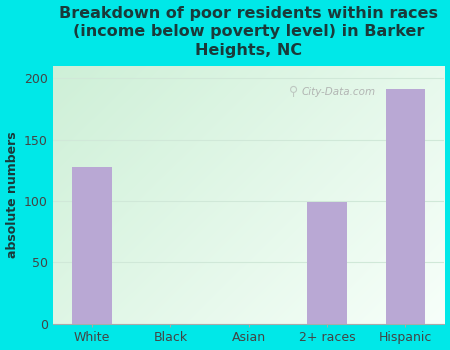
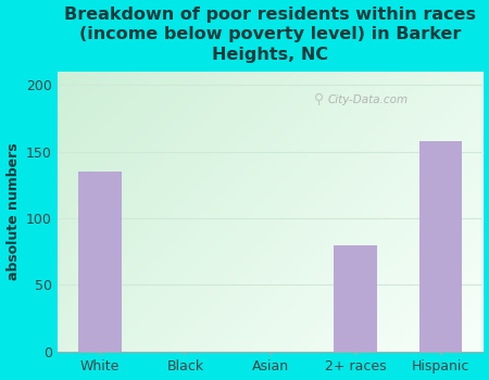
White: 128 -> 135
2+ races: 99 -> 80
Hispanic: 191 -> 158
